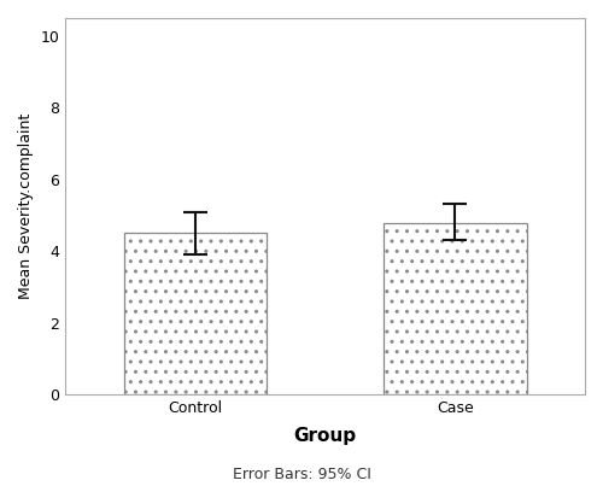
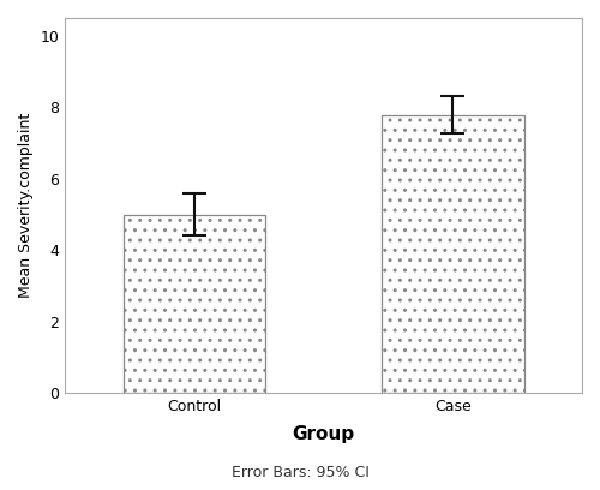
Control: 4.50 -> 5.00
Case: 4.80 -> 7.78
